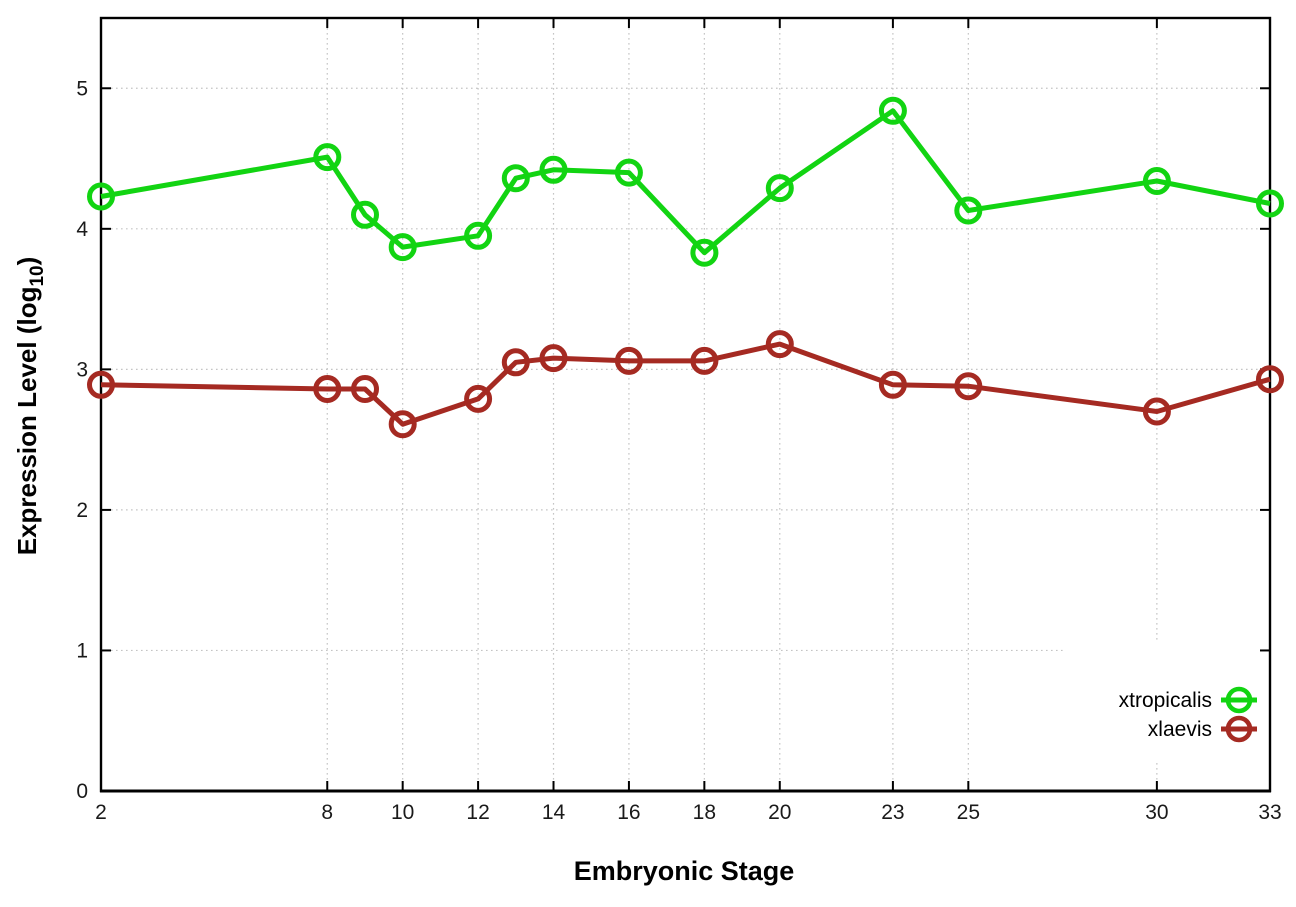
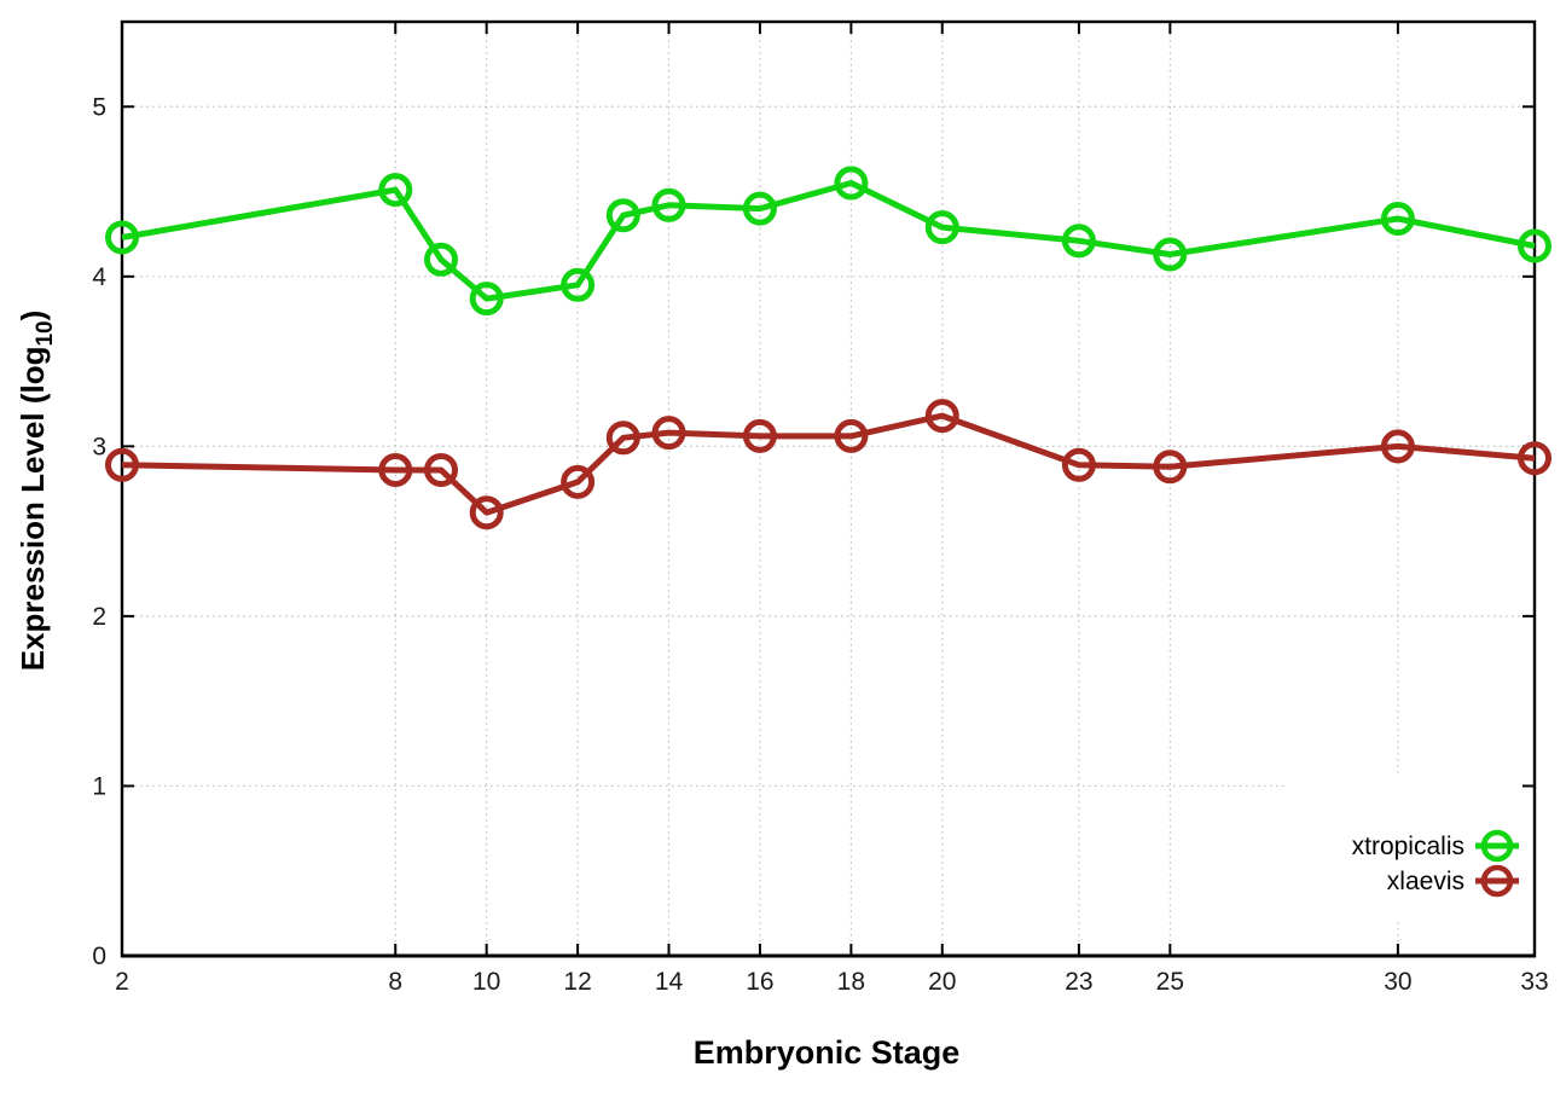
xtropicalis/18: 3.83 -> 4.55
xtropicalis/23: 4.84 -> 4.21
xlaevis/30: 2.70 -> 3.00
